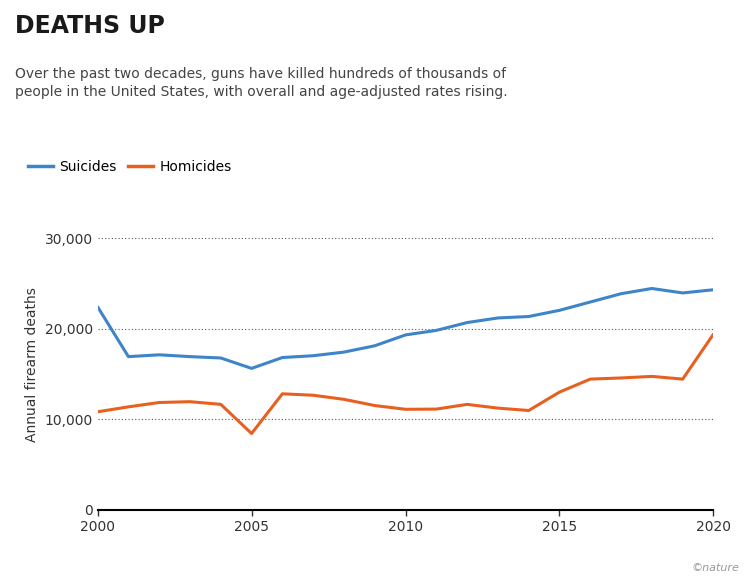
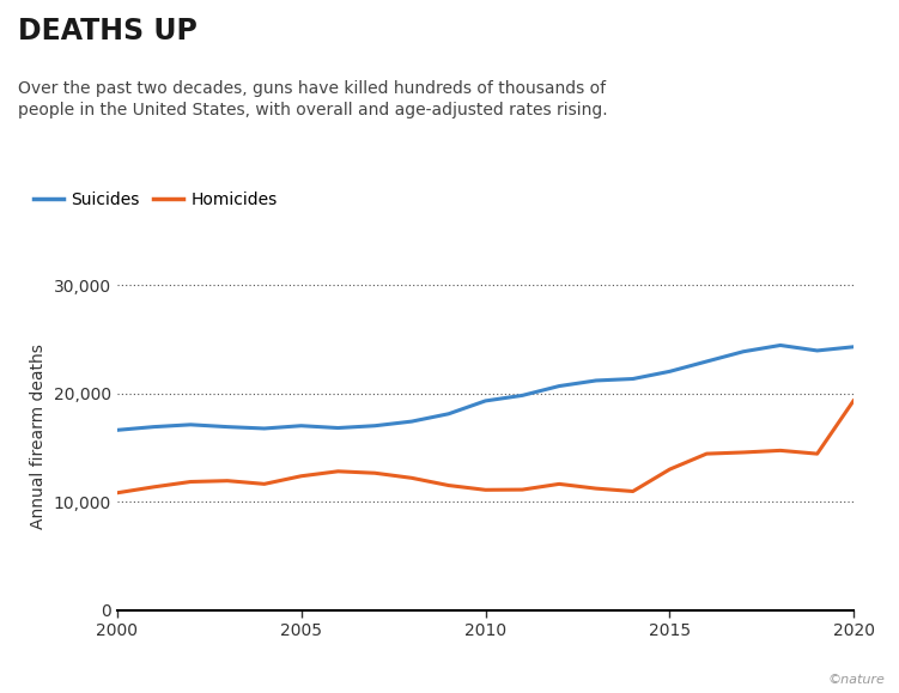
Suicides/2000: 22,400 -> 16,600
Suicides/2005: 15,600 -> 17,000
Homicides/2005: 8,400 -> 12,400
